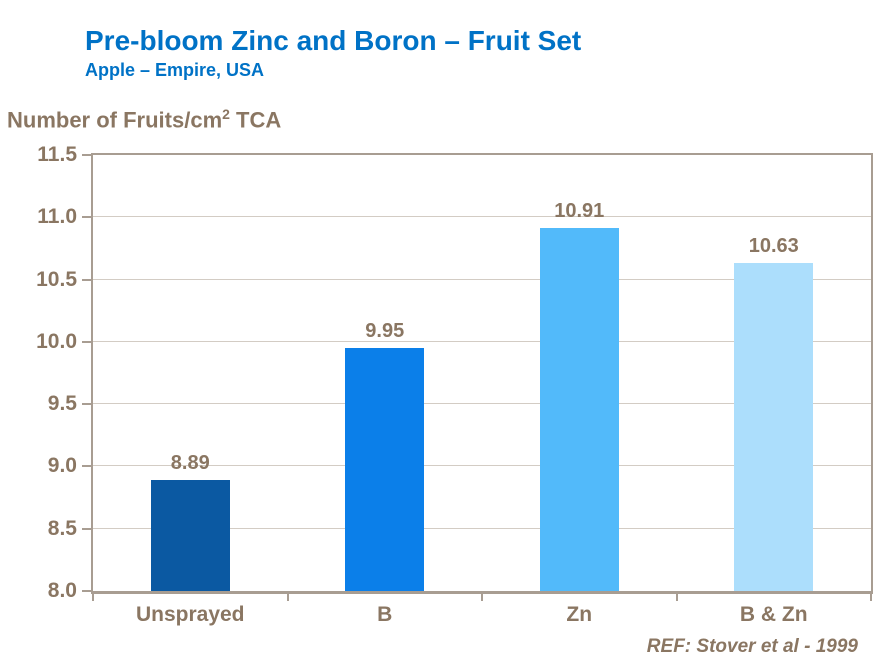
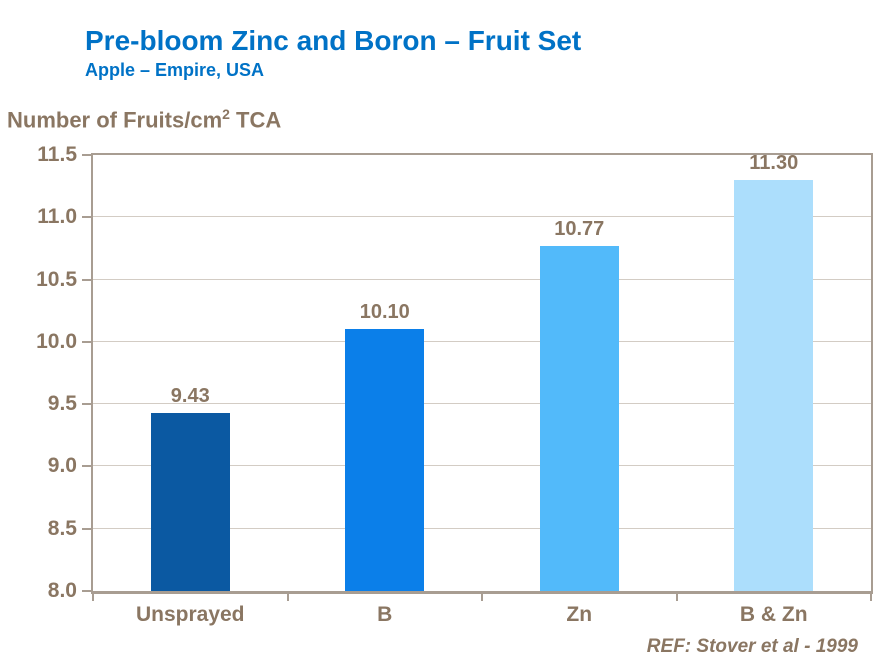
Unsprayed: 8.89 -> 9.43
B: 9.95 -> 10.10
Zn: 10.91 -> 10.77
B & Zn: 10.63 -> 11.30
